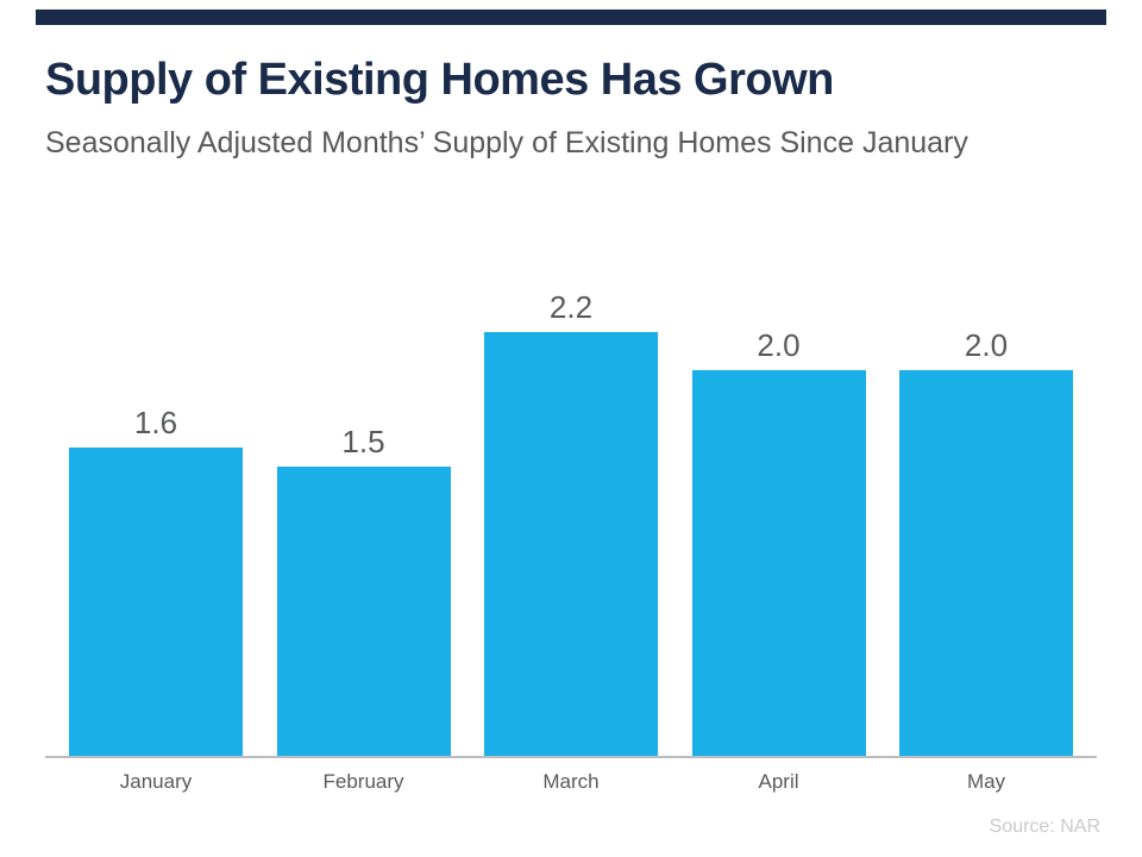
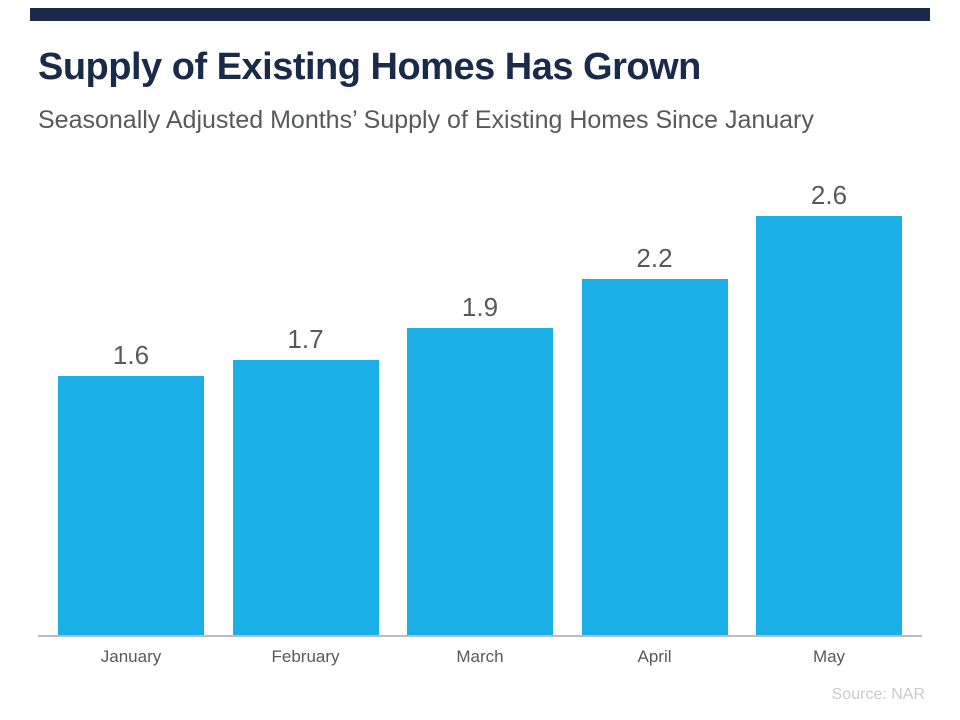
February: 1.5 -> 1.7
March: 2.2 -> 1.9
April: 2.0 -> 2.2
May: 2.0 -> 2.6
